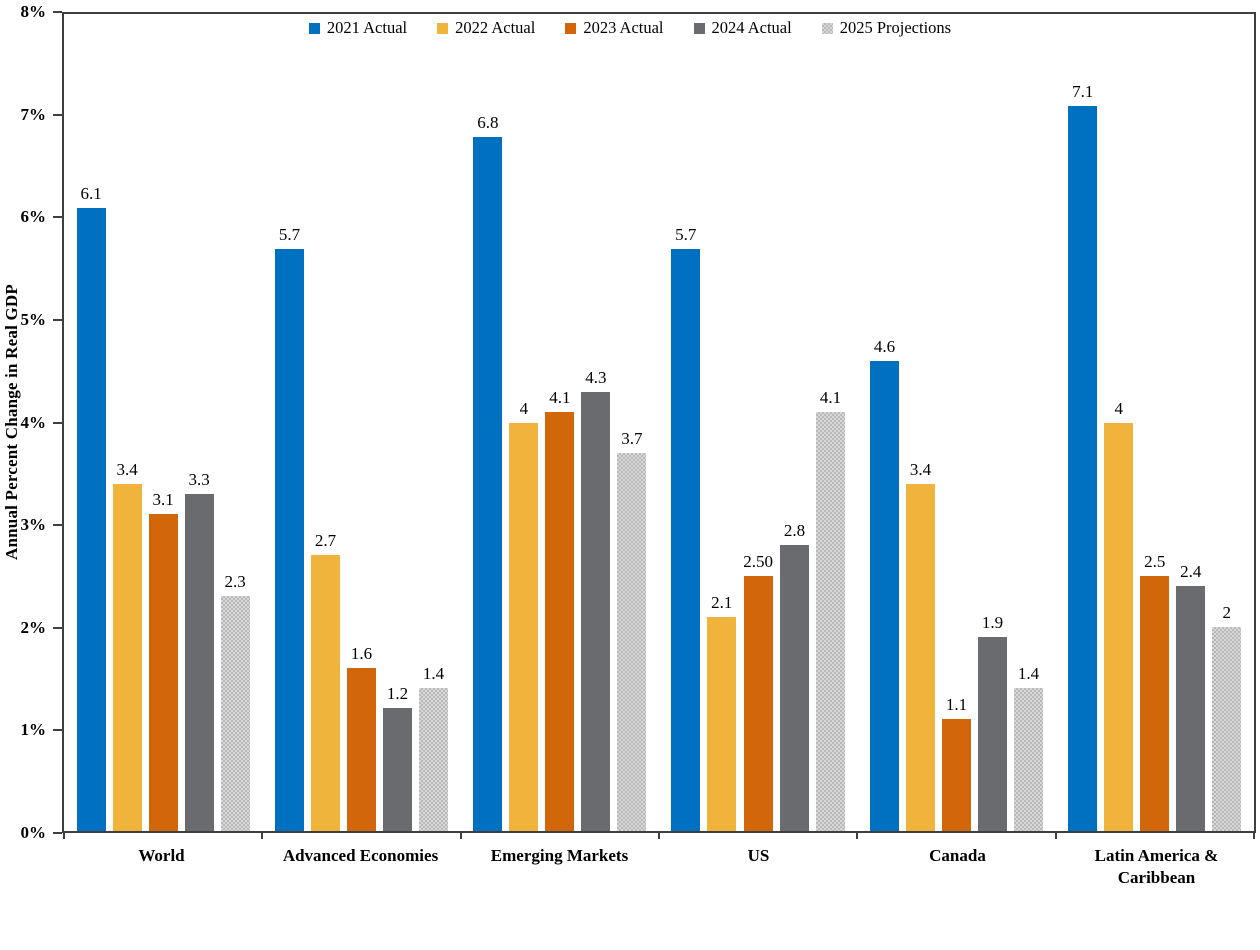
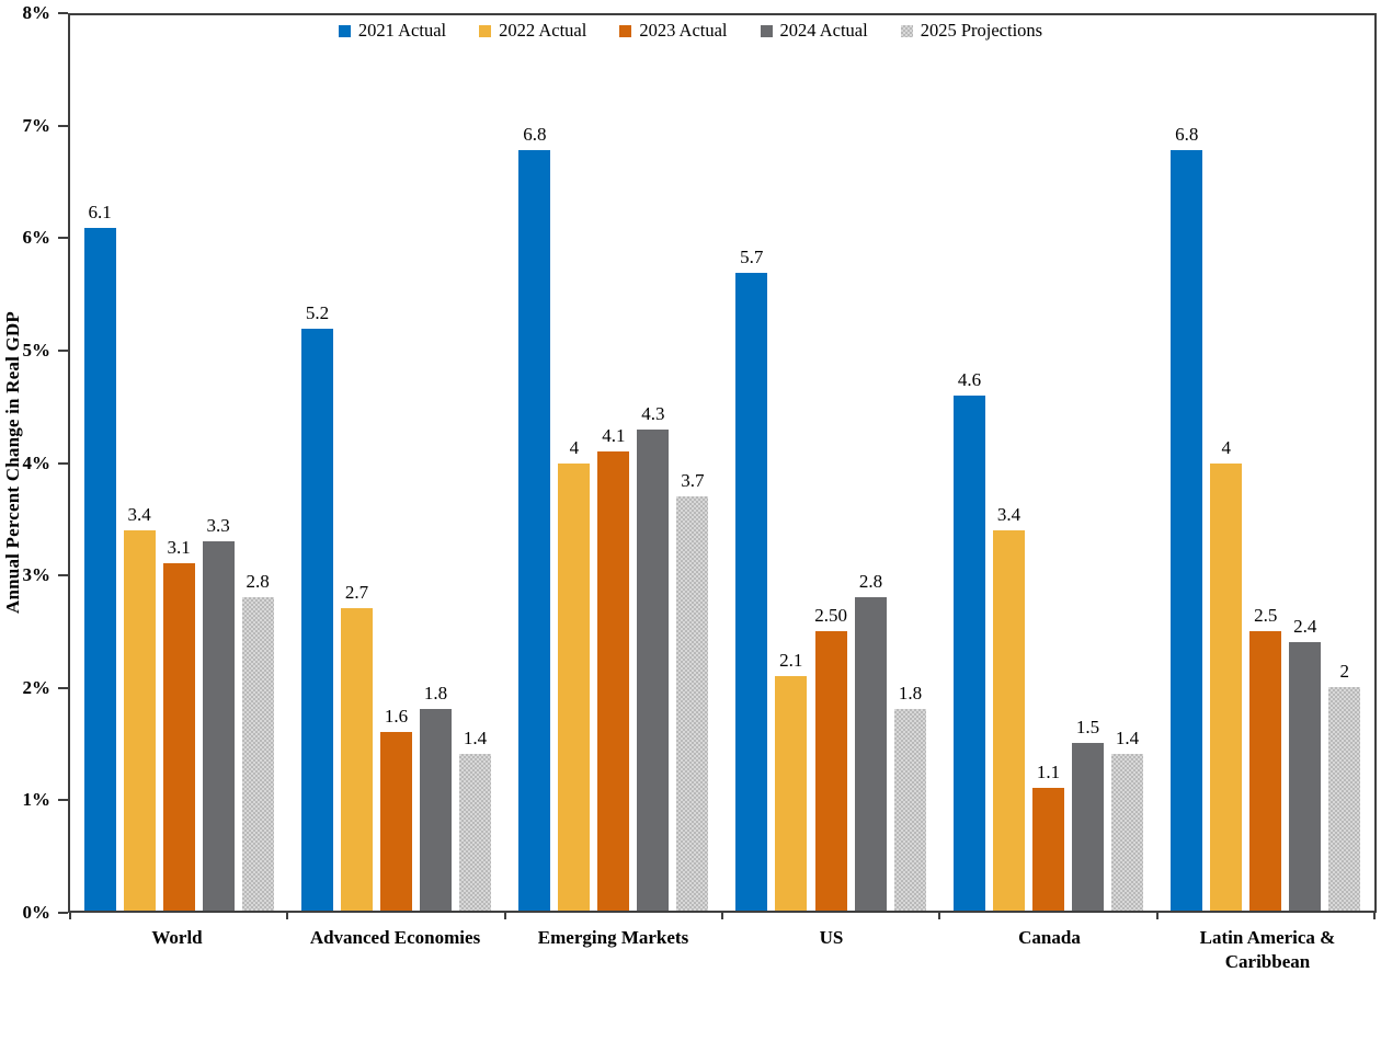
2025 Projections/World: 2.3 -> 2.8
2021 Actual/Advanced Economies: 5.7 -> 5.2
2024 Actual/Advanced Economies: 1.2 -> 1.8
2025 Projections/US: 4.1 -> 1.8
2024 Actual/Canada: 1.9 -> 1.5
2021 Actual/Latin America & Caribbean: 7.1 -> 6.8
